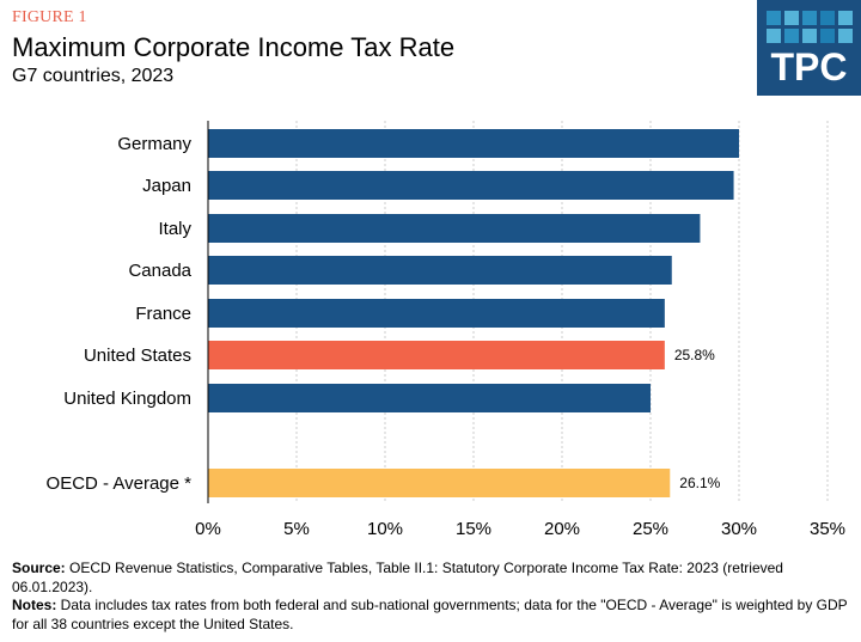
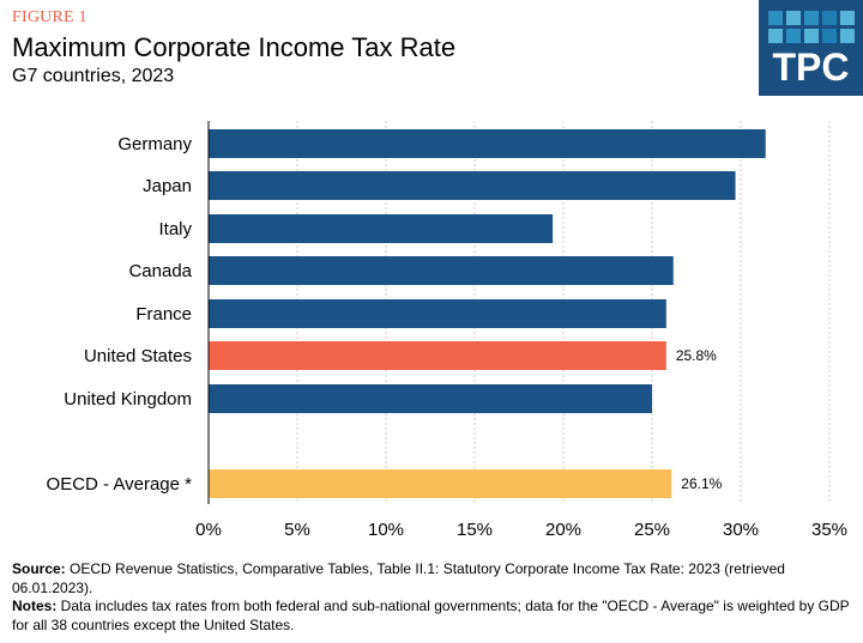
Germany: 30.0% -> 31.4%
Italy: 27.8% -> 19.4%
